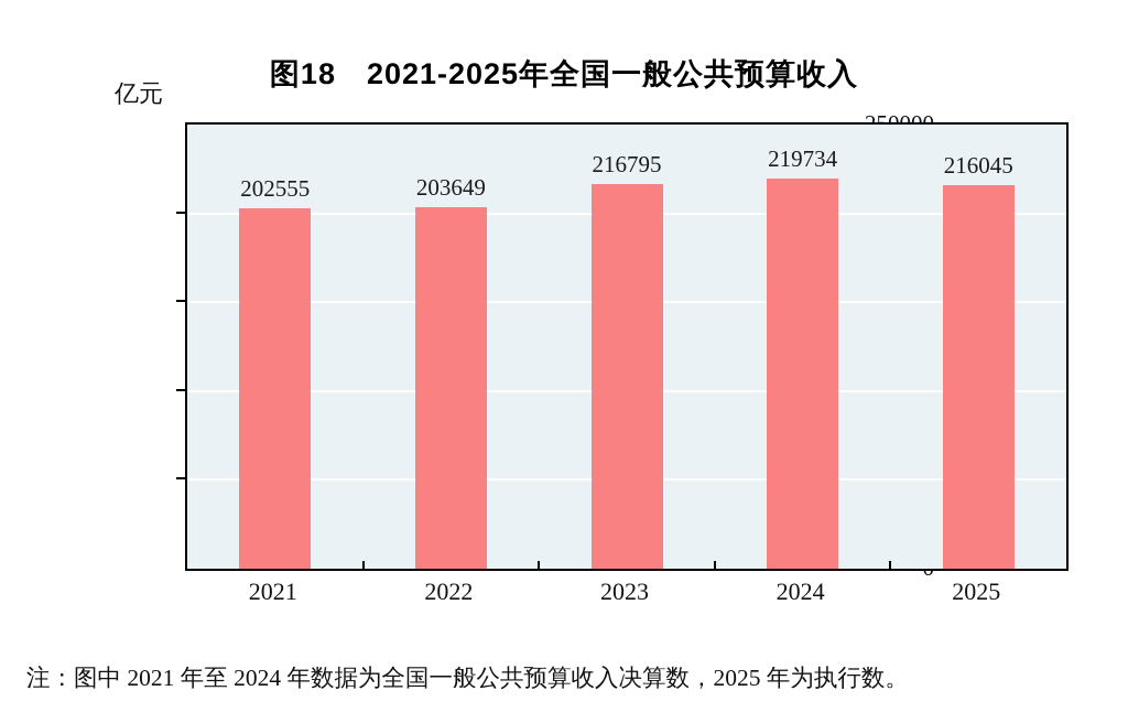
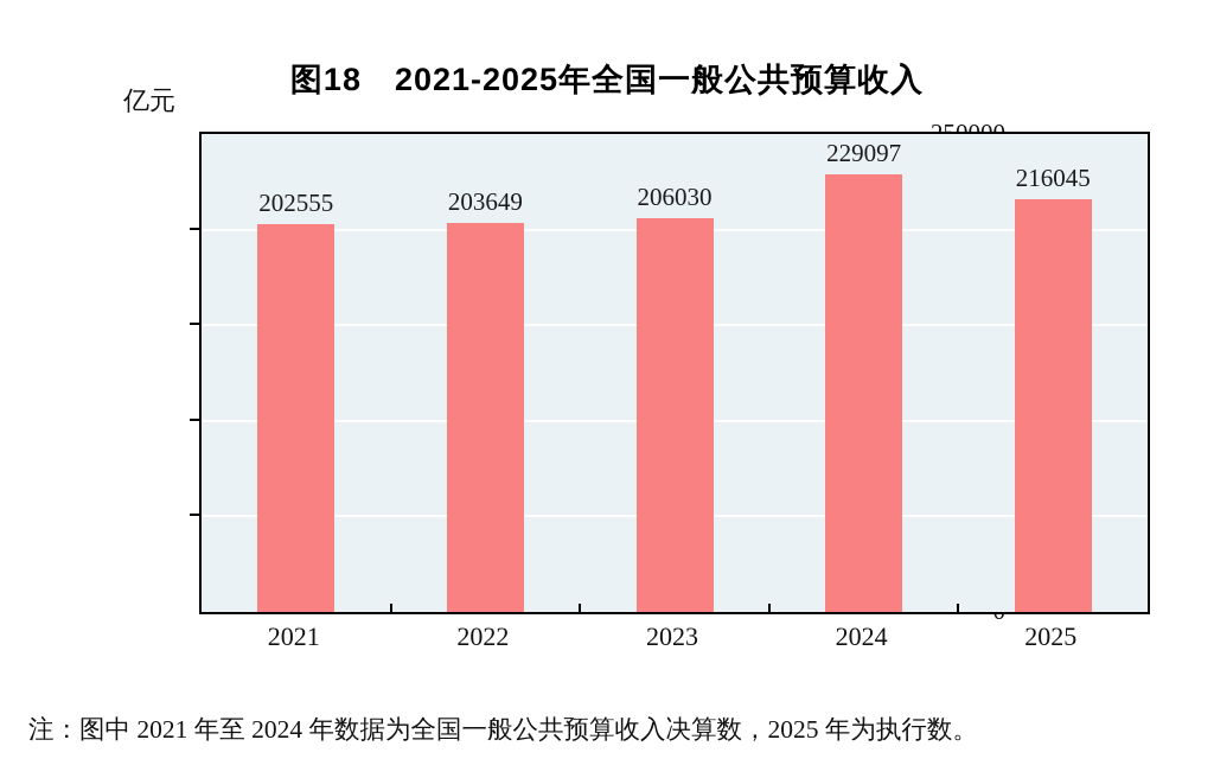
2023: 216795 -> 206030
2024: 219734 -> 229097
